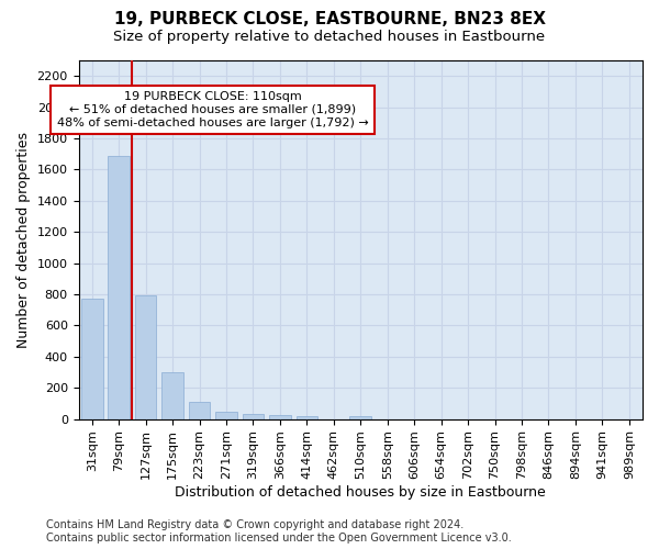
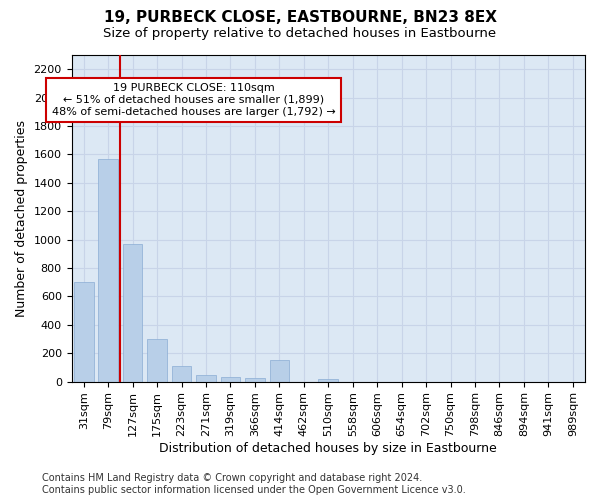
31sqm: 770 -> 700
79sqm: 1690 -> 1570
127sqm: 800 -> 970
414sqm: 20 -> 150
